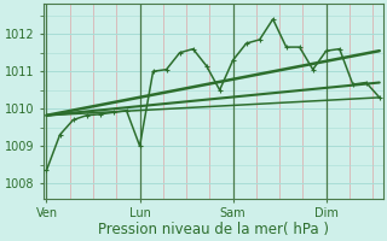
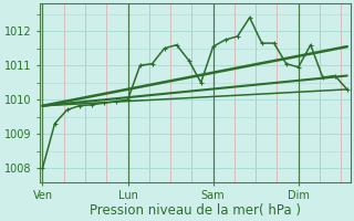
Ven: 1008.35 -> 1008.00
Lun: 1009.00 -> 1010.00
Sam: 1011.30 -> 1011.55
Dim: 1011.55 -> 1010.95
